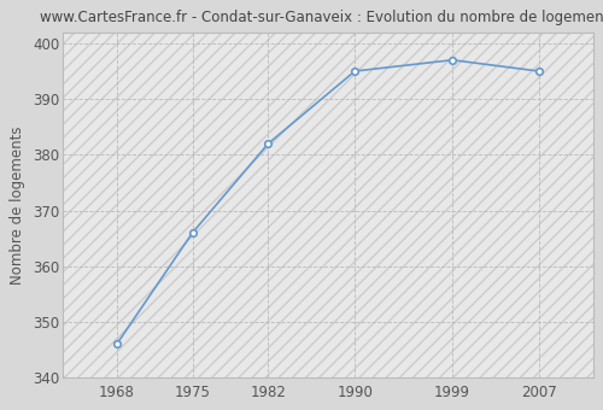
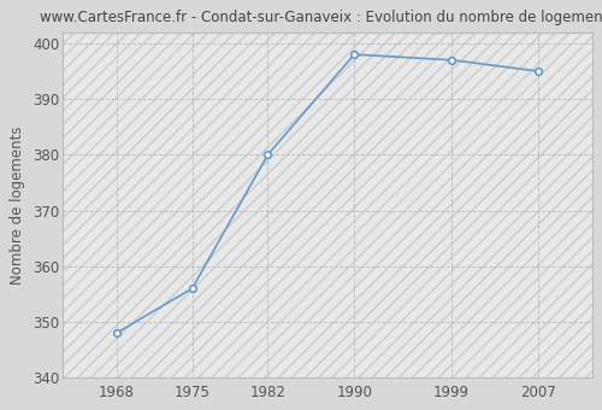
1968: 346 -> 348
1975: 366 -> 356
1982: 382 -> 380
1990: 395 -> 398
